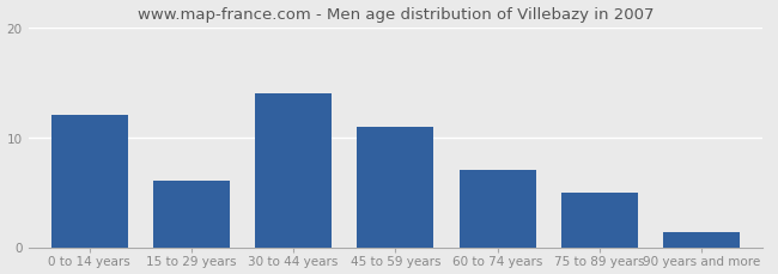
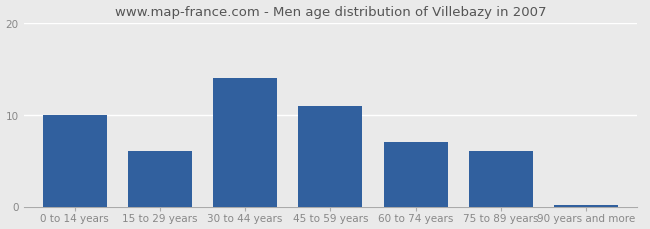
0 to 14 years: 12.0 -> 10.0
75 to 89 years: 5.0 -> 6.0
90 years and more: 1.4 -> 0.2
